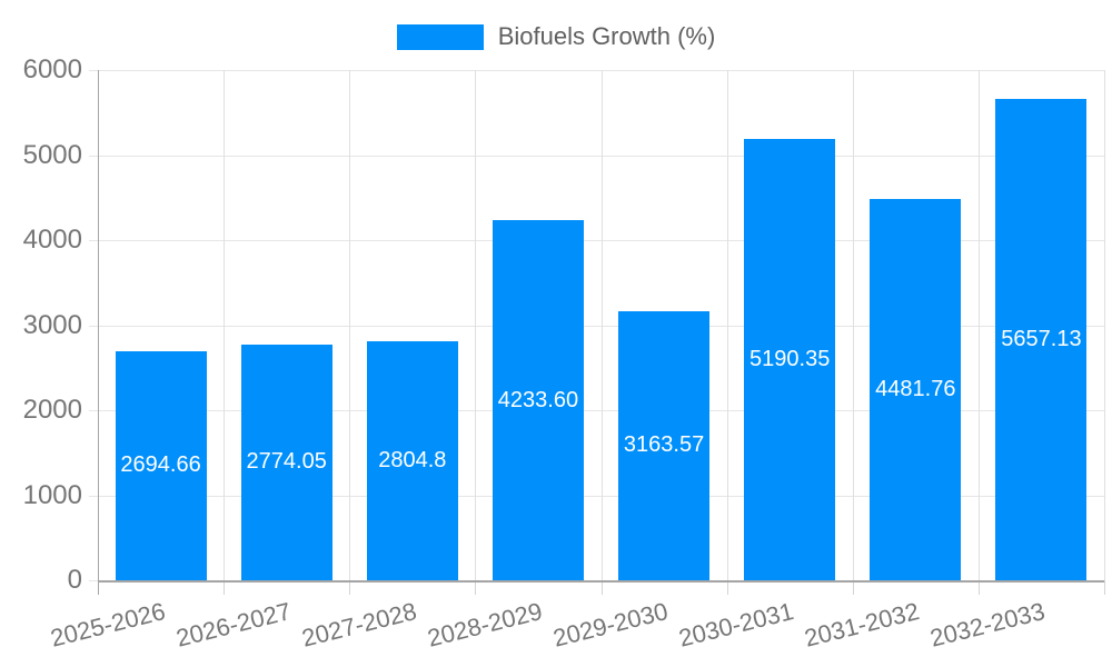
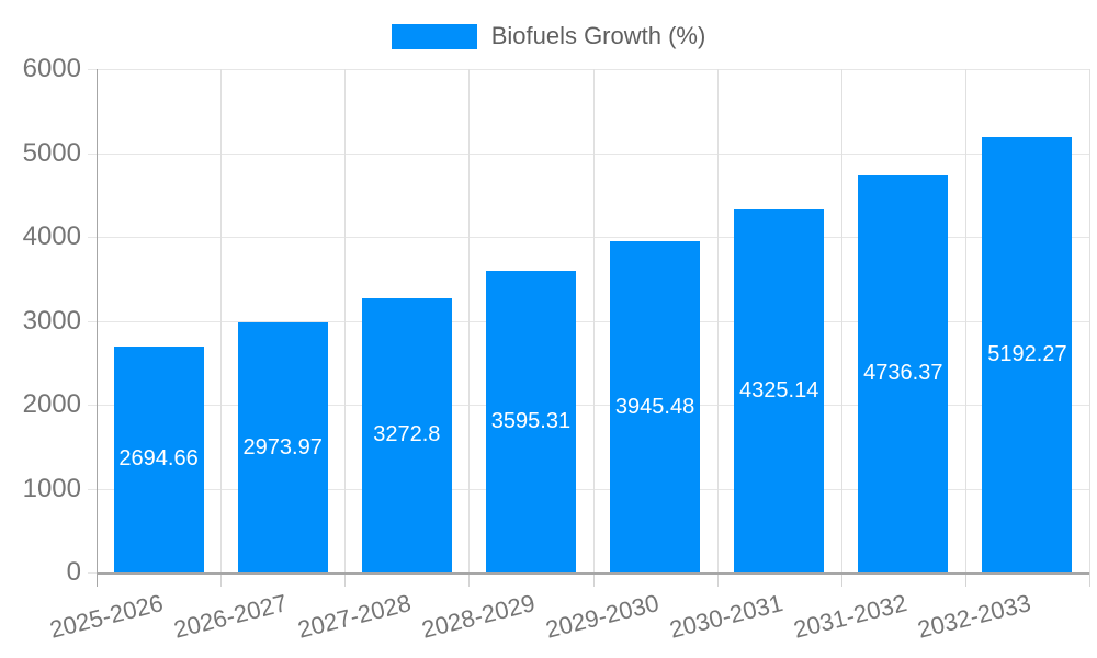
2026-2027: 2774.05 -> 2973.97
2027-2028: 2804.8 -> 3272.8
2028-2029: 4233.60 -> 3595.31
2029-2030: 3163.57 -> 3945.48
2030-2031: 5190.35 -> 4325.14
2031-2032: 4481.76 -> 4736.37
2032-2033: 5657.13 -> 5192.27
